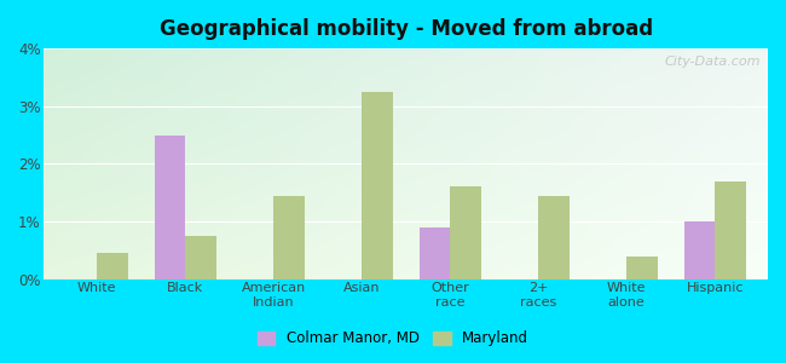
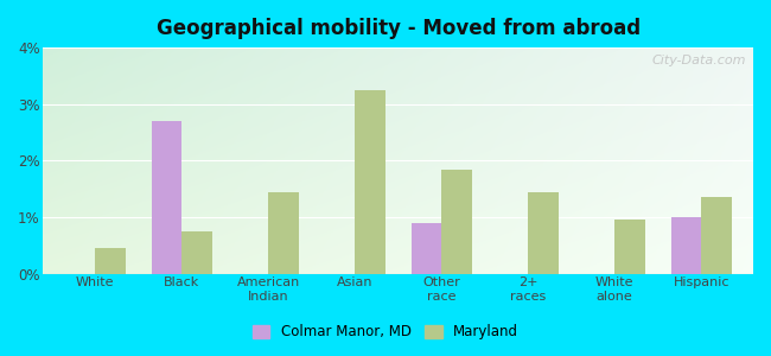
Colmar Manor, MD/Black: 2.5% -> 2.7%
Maryland/Other race: 1.60% -> 1.85%
Maryland/White alone: 0.40% -> 0.95%
Maryland/Hispanic: 1.70% -> 1.35%
